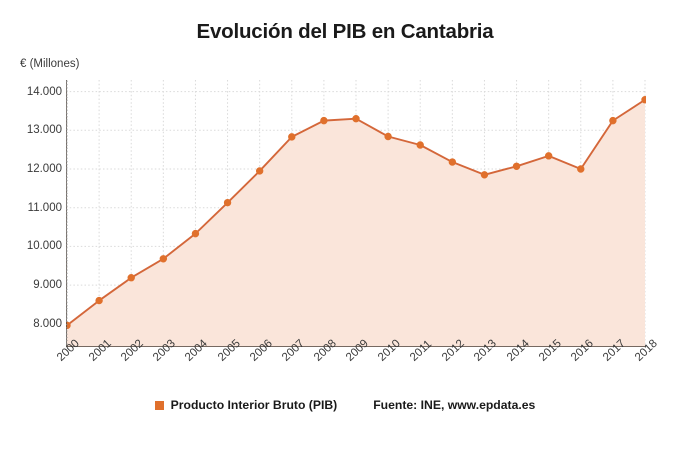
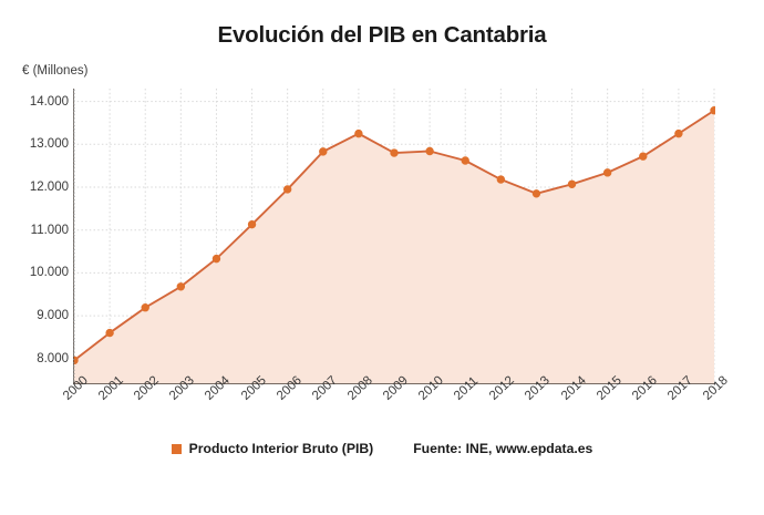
2009: 13300 -> 12800
2016: 12000 -> 12700
